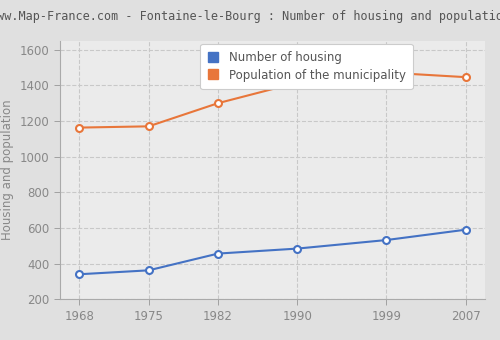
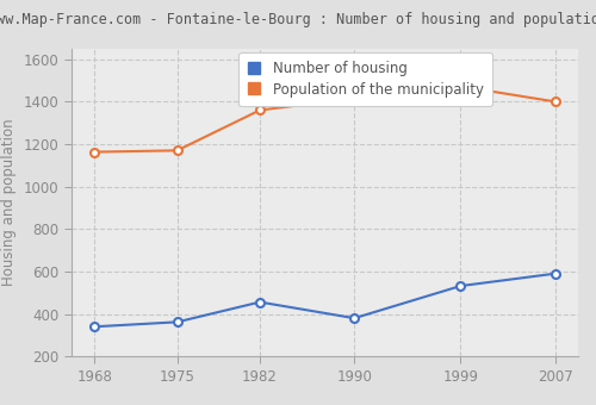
Population of the municipality/1982: 1300 -> 1360
Number of housing/1990: 480 -> 380
Population of the municipality/2007: 1450 -> 1400
